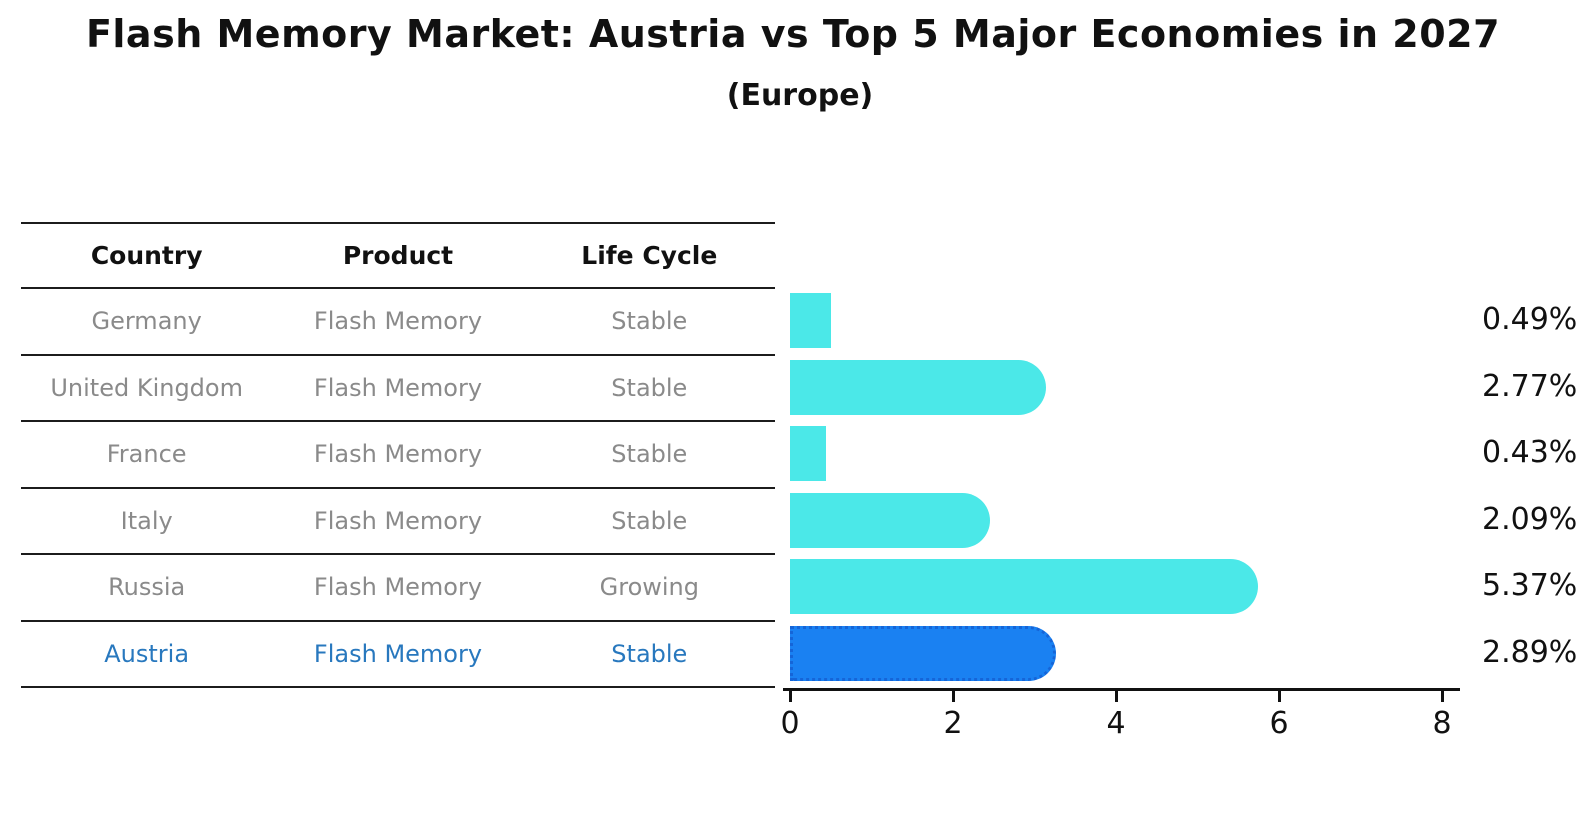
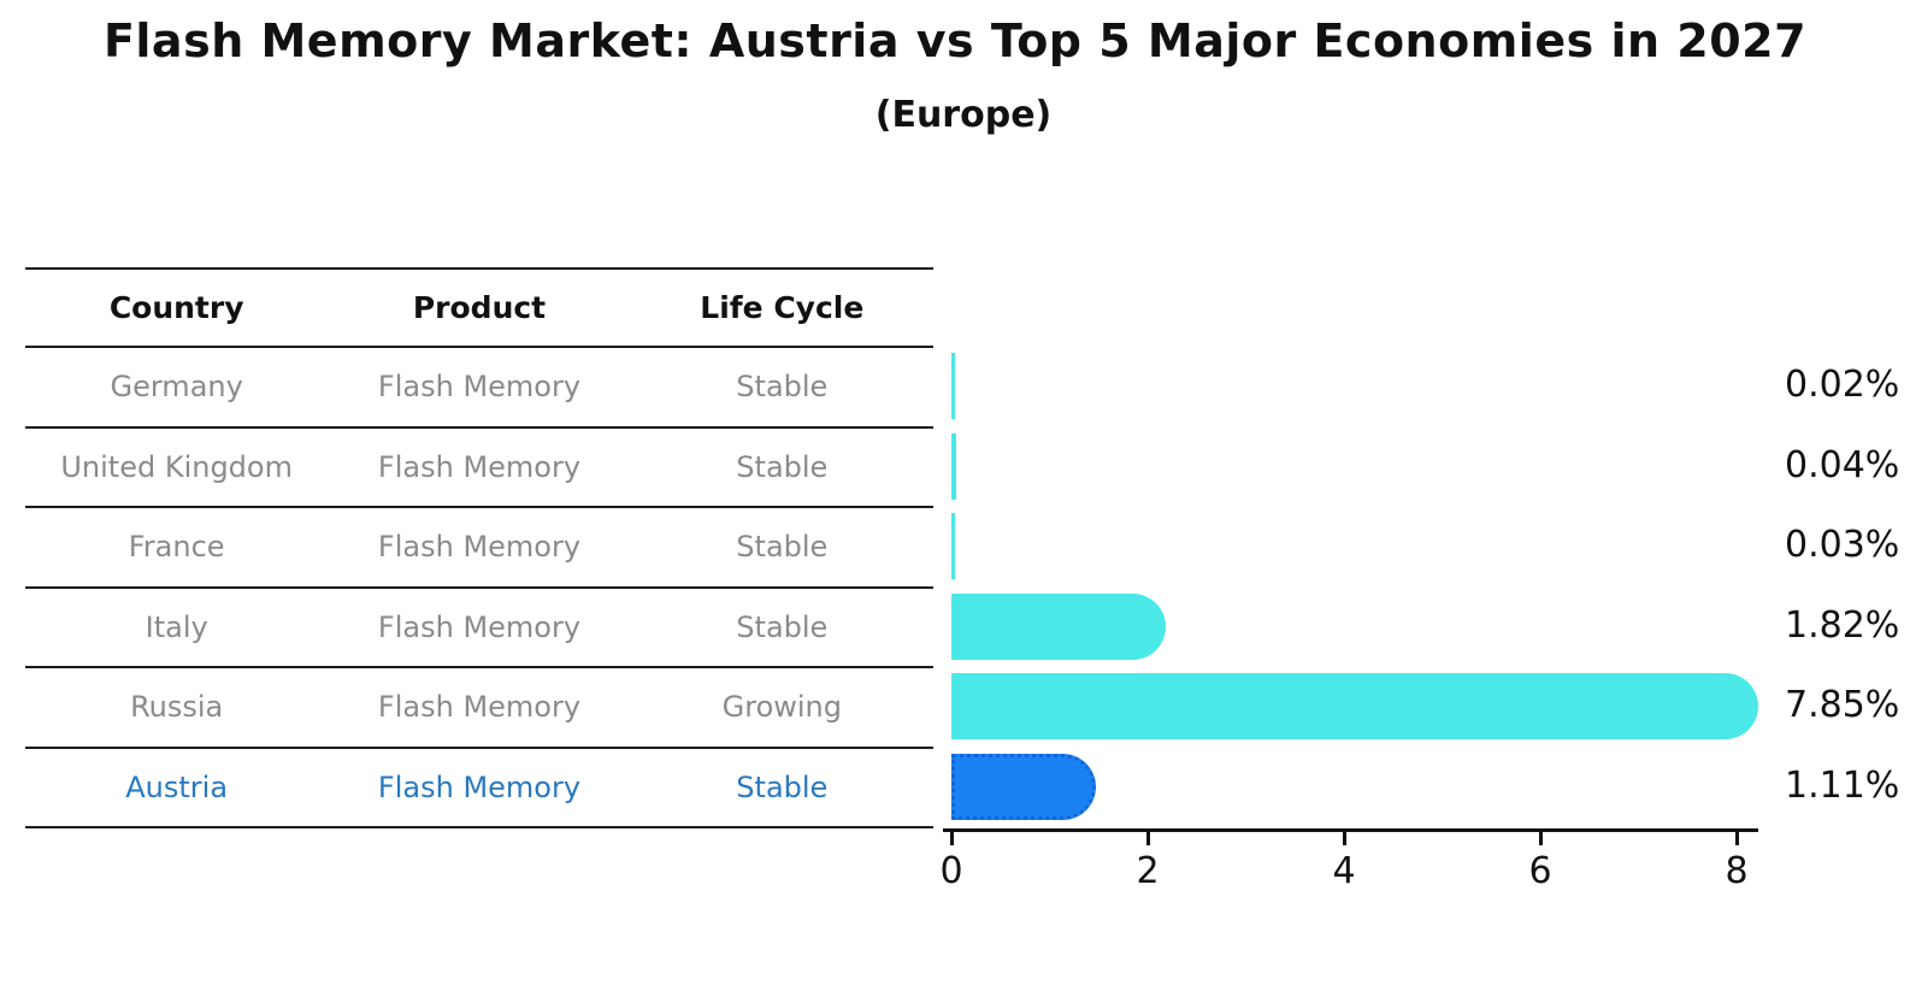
Germany: 0.49% -> 0.02%
United Kingdom: 2.77% -> 0.04%
France: 0.43% -> 0.03%
Italy: 2.09% -> 1.82%
Russia: 5.37% -> 7.85%
Austria: 2.89% -> 1.11%
